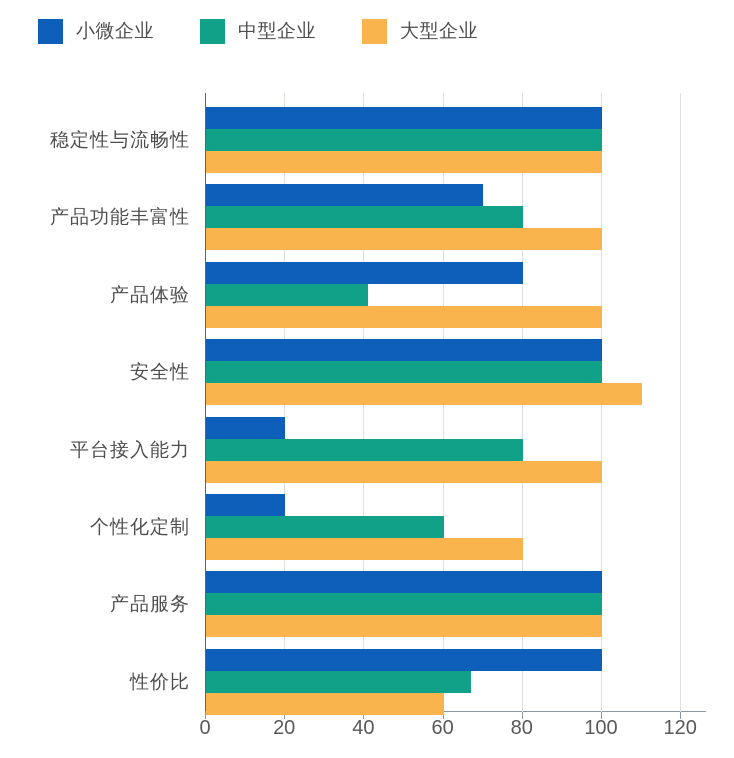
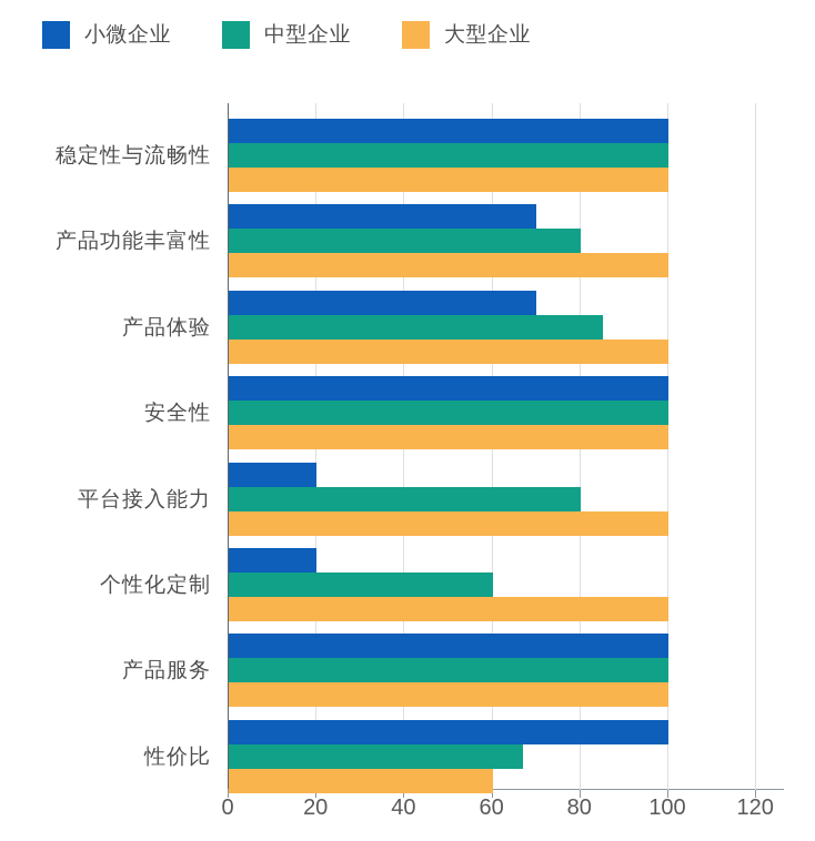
小微企业/产品体验: 80 -> 70
中型企业/产品体验: 41 -> 85
大型企业/安全性: 110 -> 100
大型企业/个性化定制: 80 -> 100
